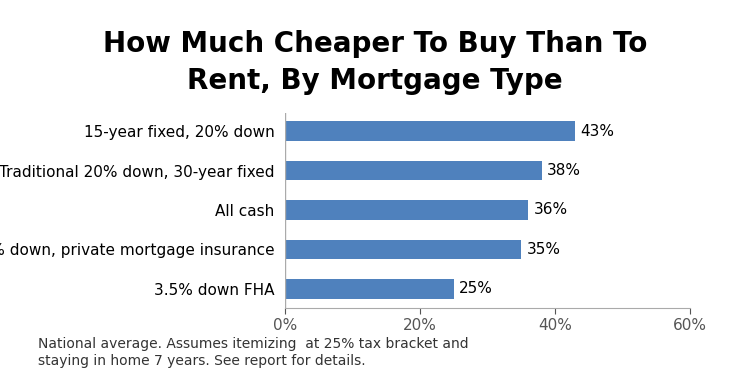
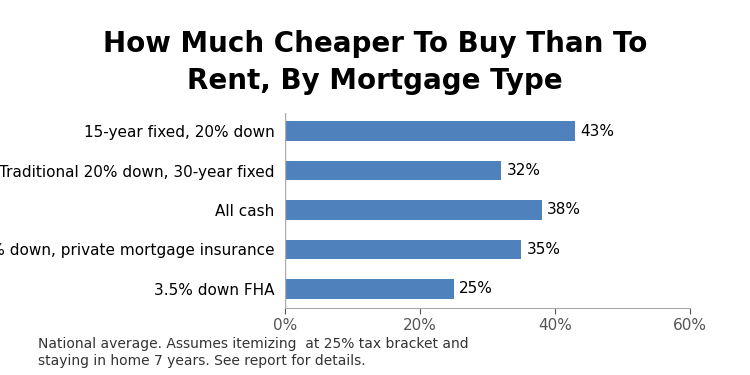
Traditional 20% down, 30-year fixed: 38% -> 32%
All cash: 36% -> 38%
